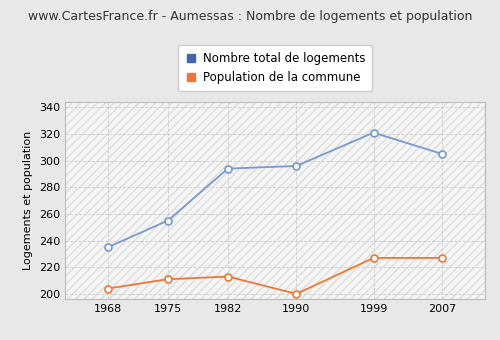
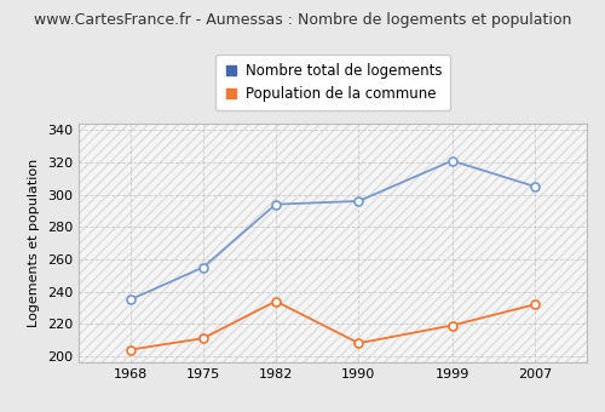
Population de la commune/1982: 213 -> 234
Population de la commune/1990: 200 -> 208
Population de la commune/1999: 227 -> 219
Population de la commune/2007: 227 -> 232
